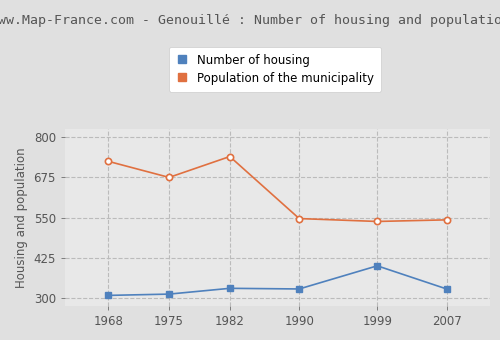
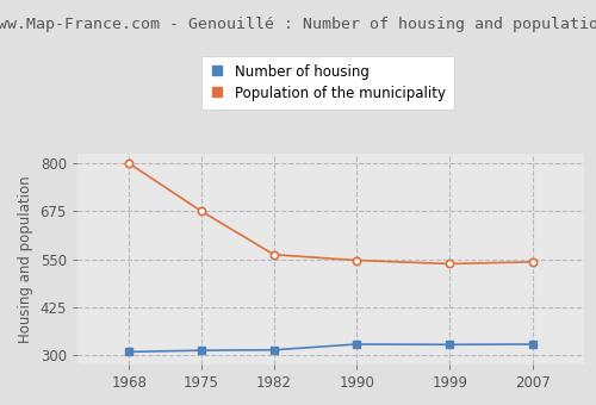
Population of the municipality/1968: 725 -> 800
Number of housing/1982: 330 -> 313
Population of the municipality/1982: 740 -> 562
Number of housing/1999: 400 -> 327
